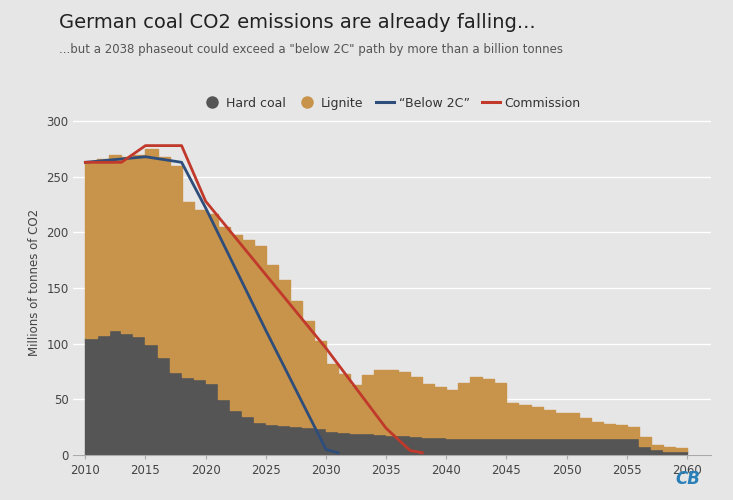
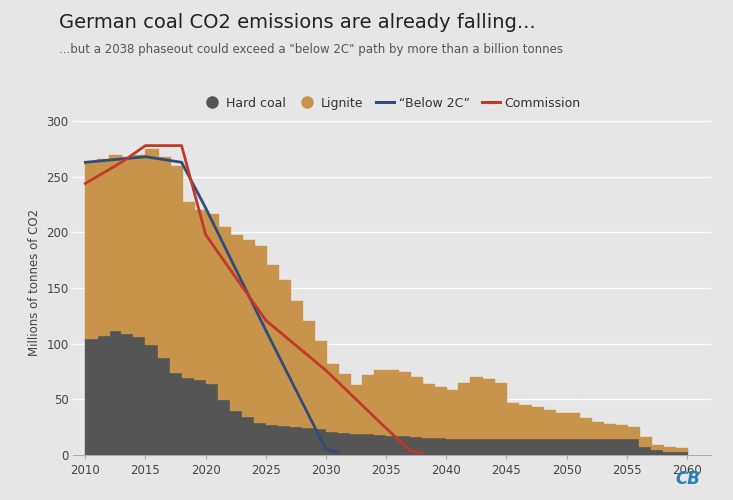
Commission/2010: 263 -> 244
Commission/2020: 228 -> 198
Commission/2025: 162 -> 121
Commission/2030: 96 -> 76
